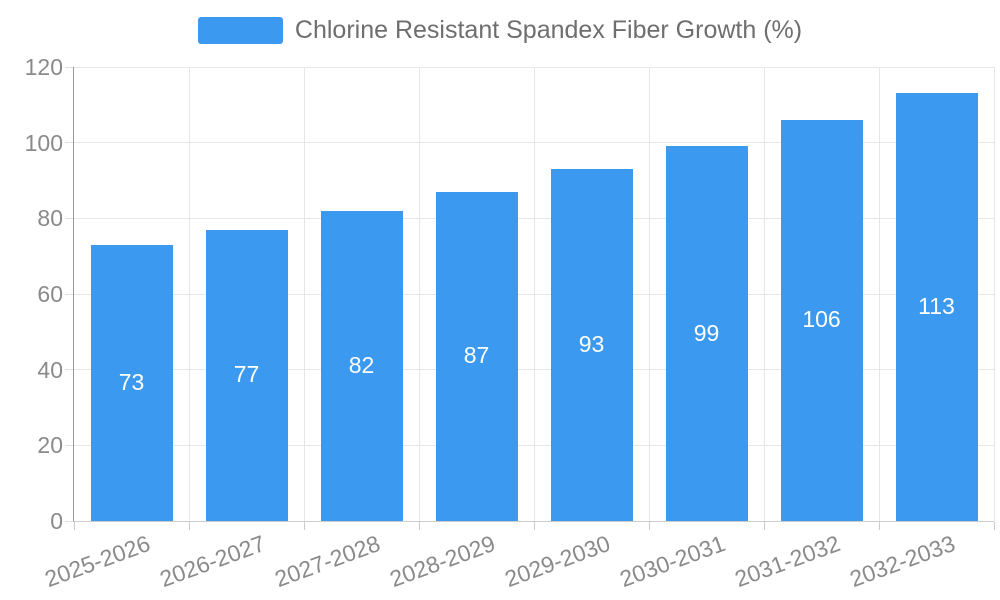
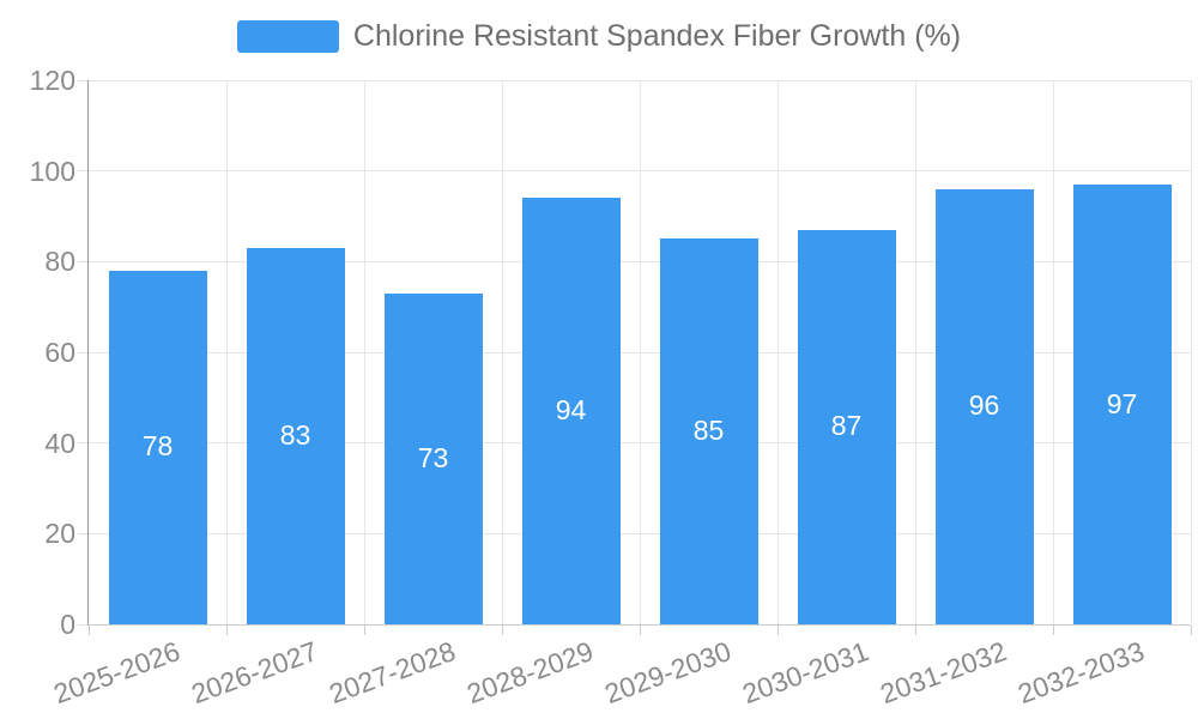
2025-2026: 73 -> 78
2026-2027: 77 -> 83
2027-2028: 82 -> 73
2028-2029: 87 -> 94
2029-2030: 93 -> 85
2030-2031: 99 -> 87
2031-2032: 106 -> 96
2032-2033: 113 -> 97
